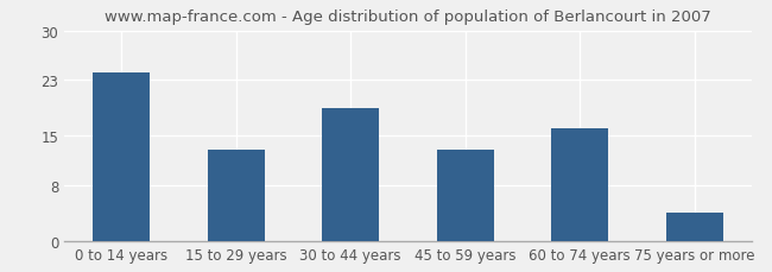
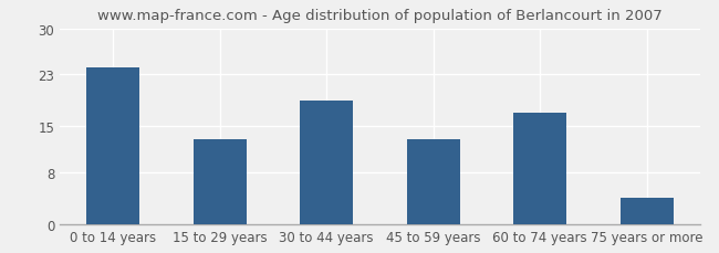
60 to 74 years: 16 -> 17
